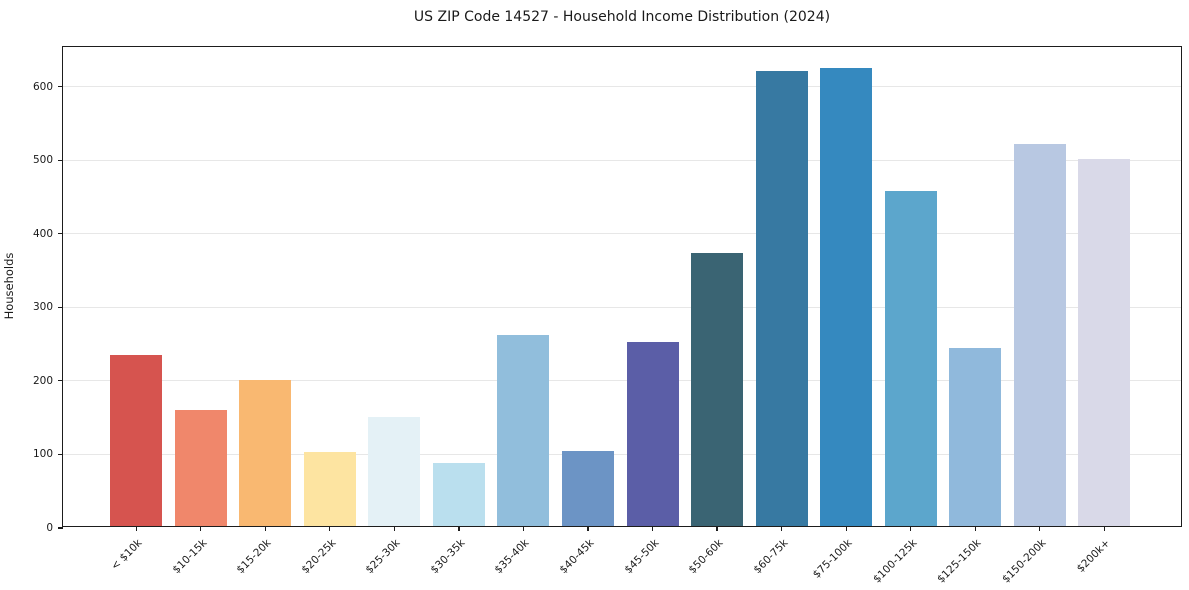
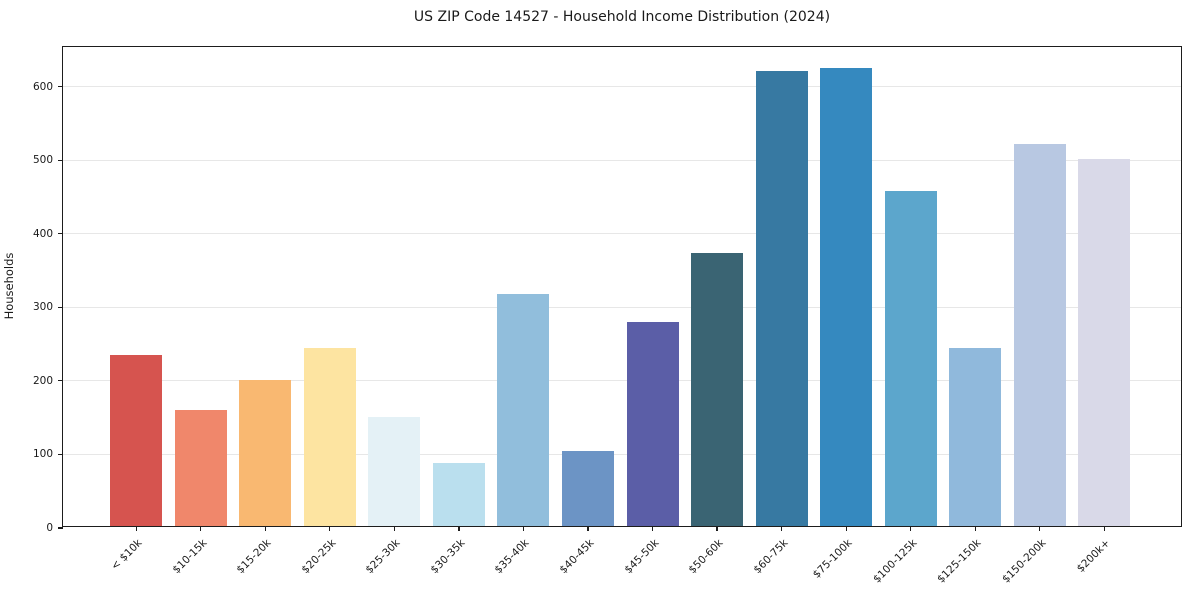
$20-25k: 100 -> 240
$35-40k: 260 -> 320
$45-50k: 250 -> 280
